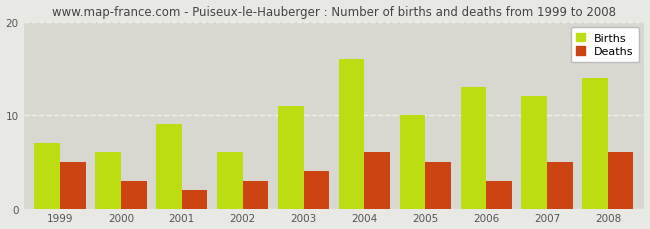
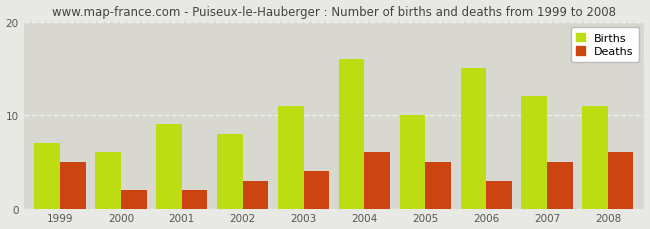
Deaths/2000: 3 -> 2
Births/2002: 6 -> 8
Births/2006: 13 -> 15
Births/2008: 14 -> 11
